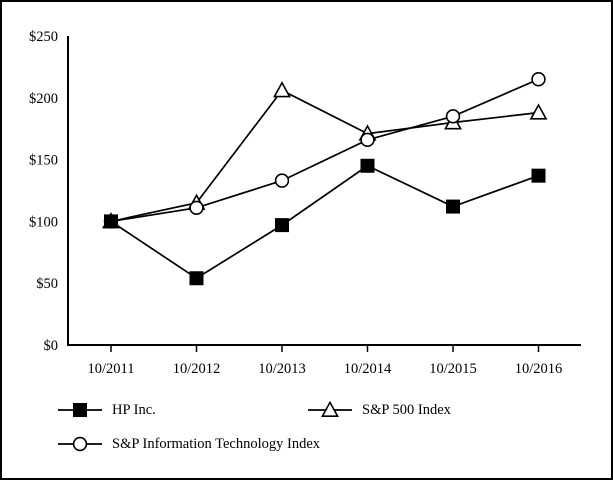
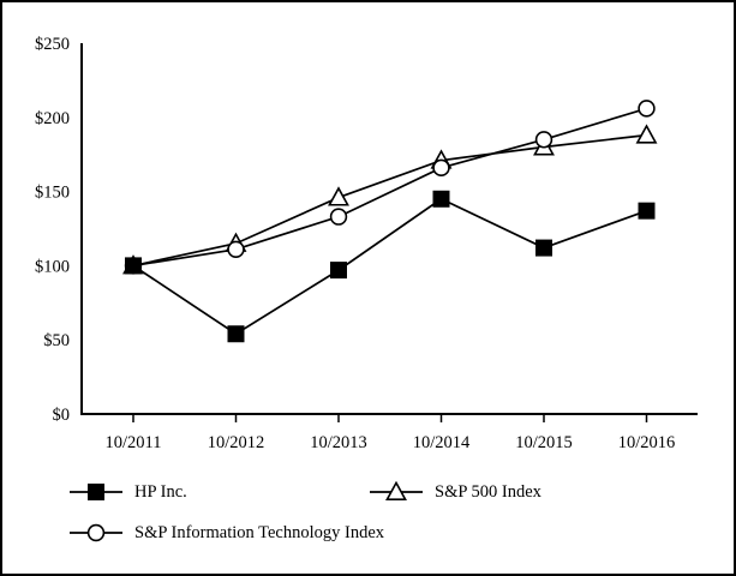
S&P 500 Index/10/2013: $206 -> $146
S&P Information Technology Index/10/2016: $215 -> $206
